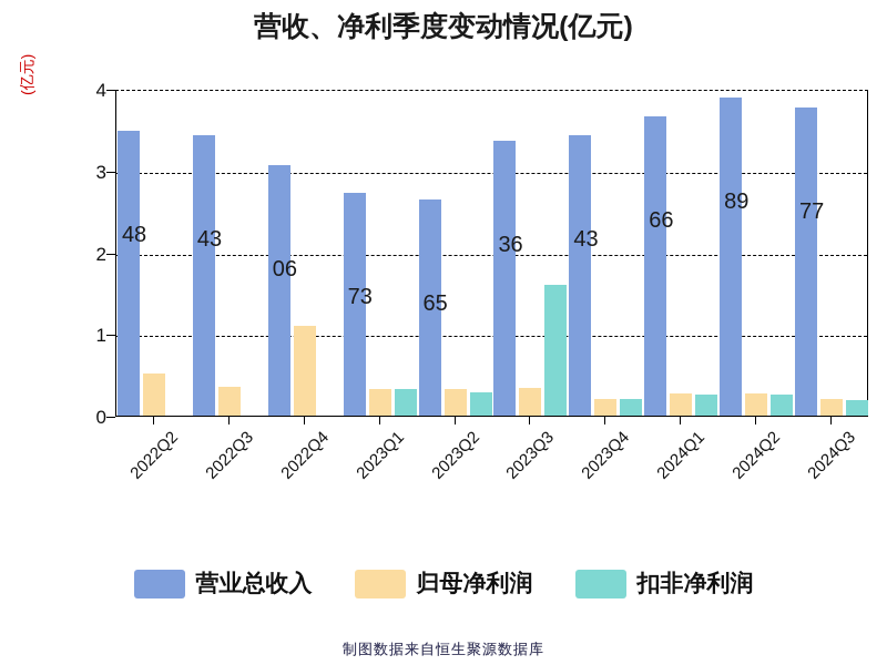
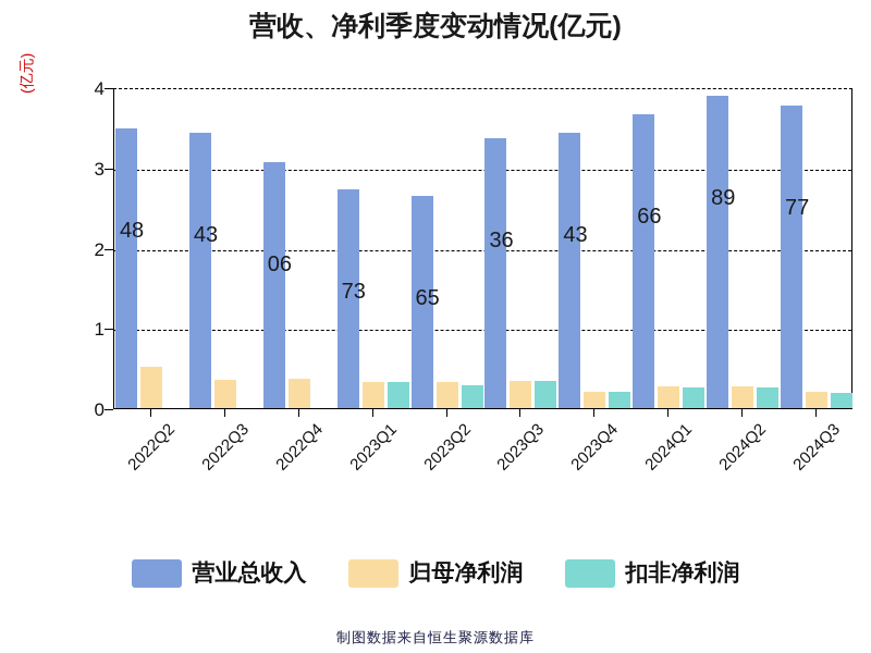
归母净利润/2022Q4: 1.1 -> 0.4
扣非净利润/2023Q3: 1.6 -> 0.3
